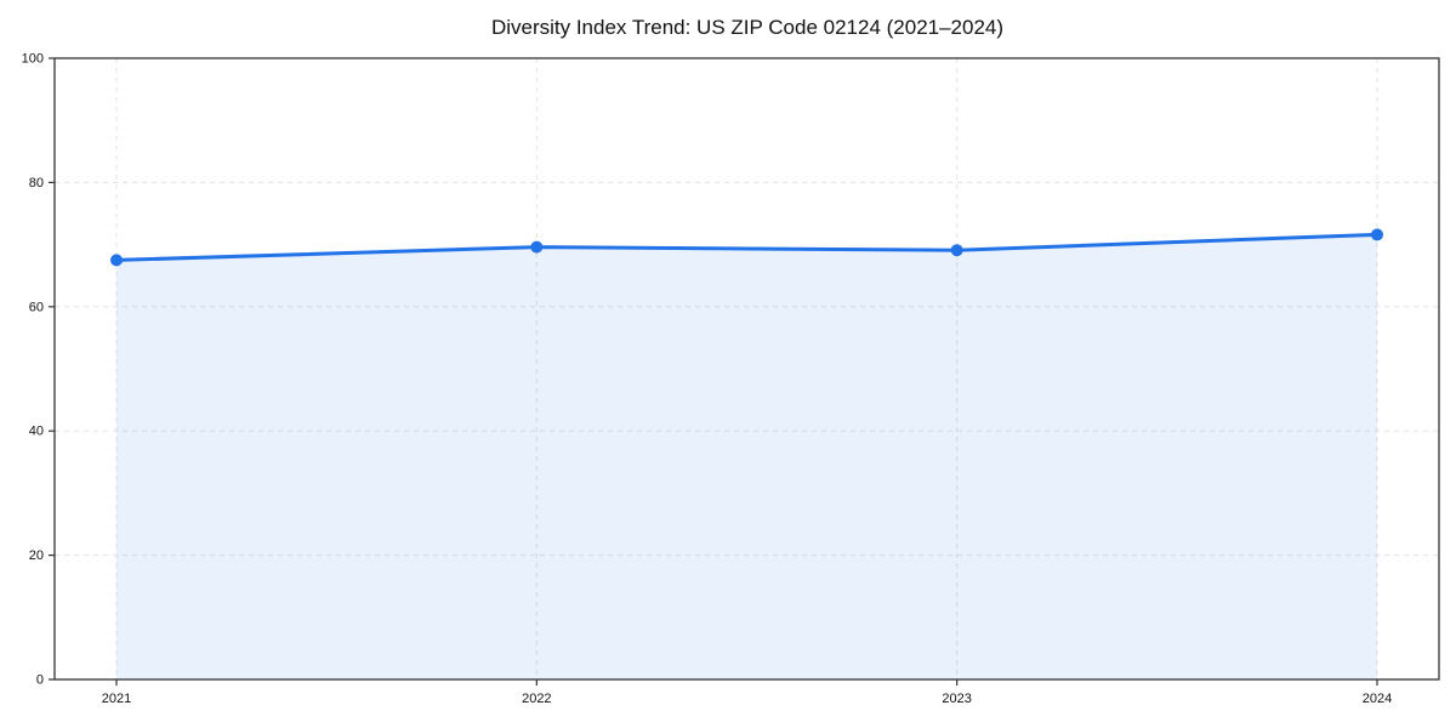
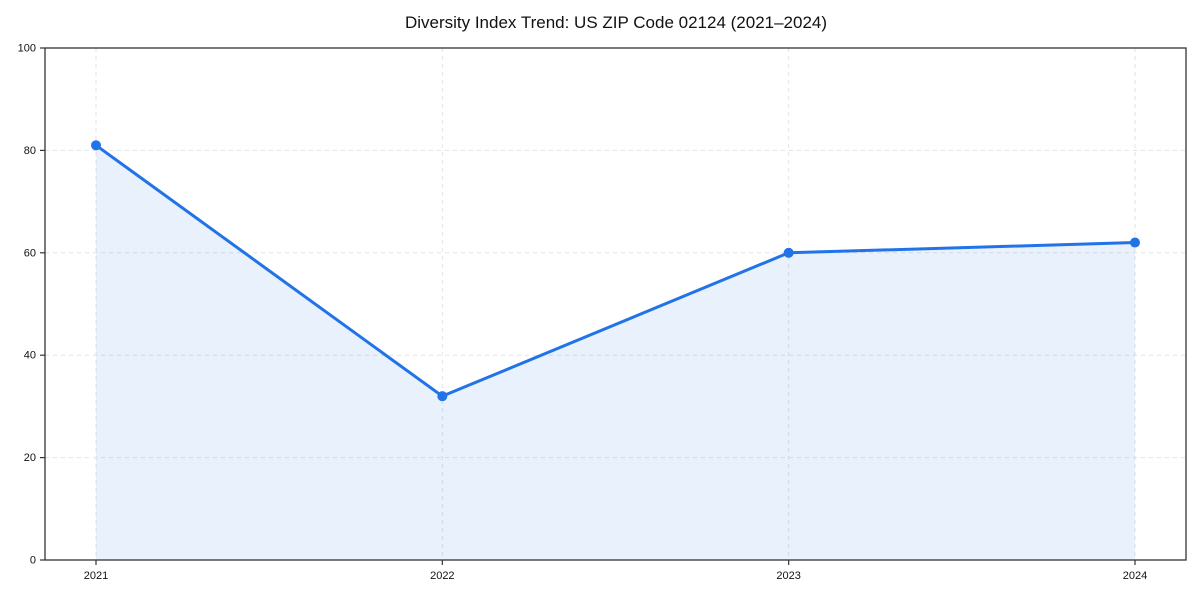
2021: 68 -> 81
2022: 70 -> 32
2023: 69 -> 60
2024: 72 -> 62
